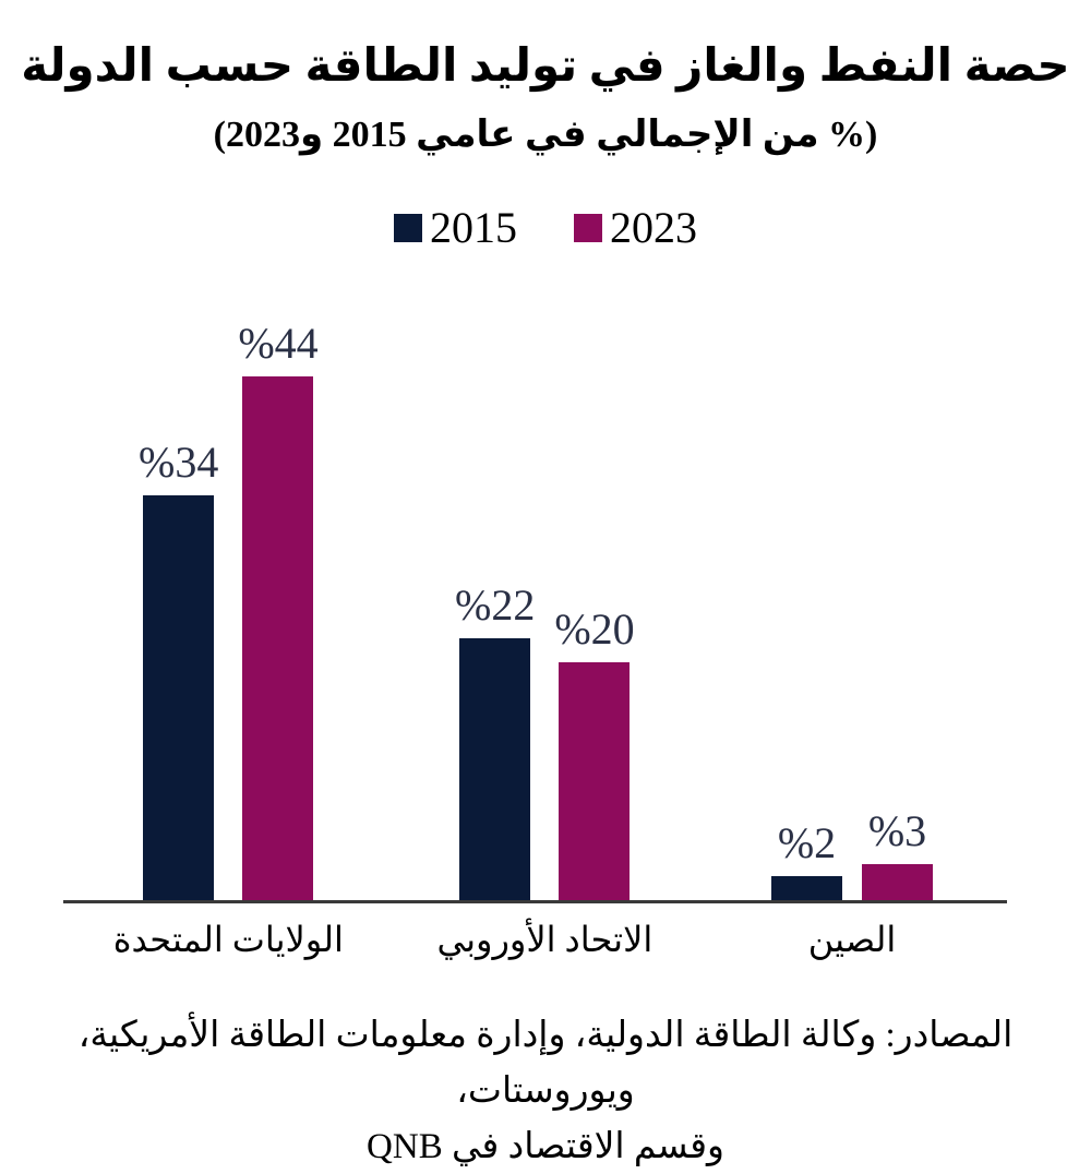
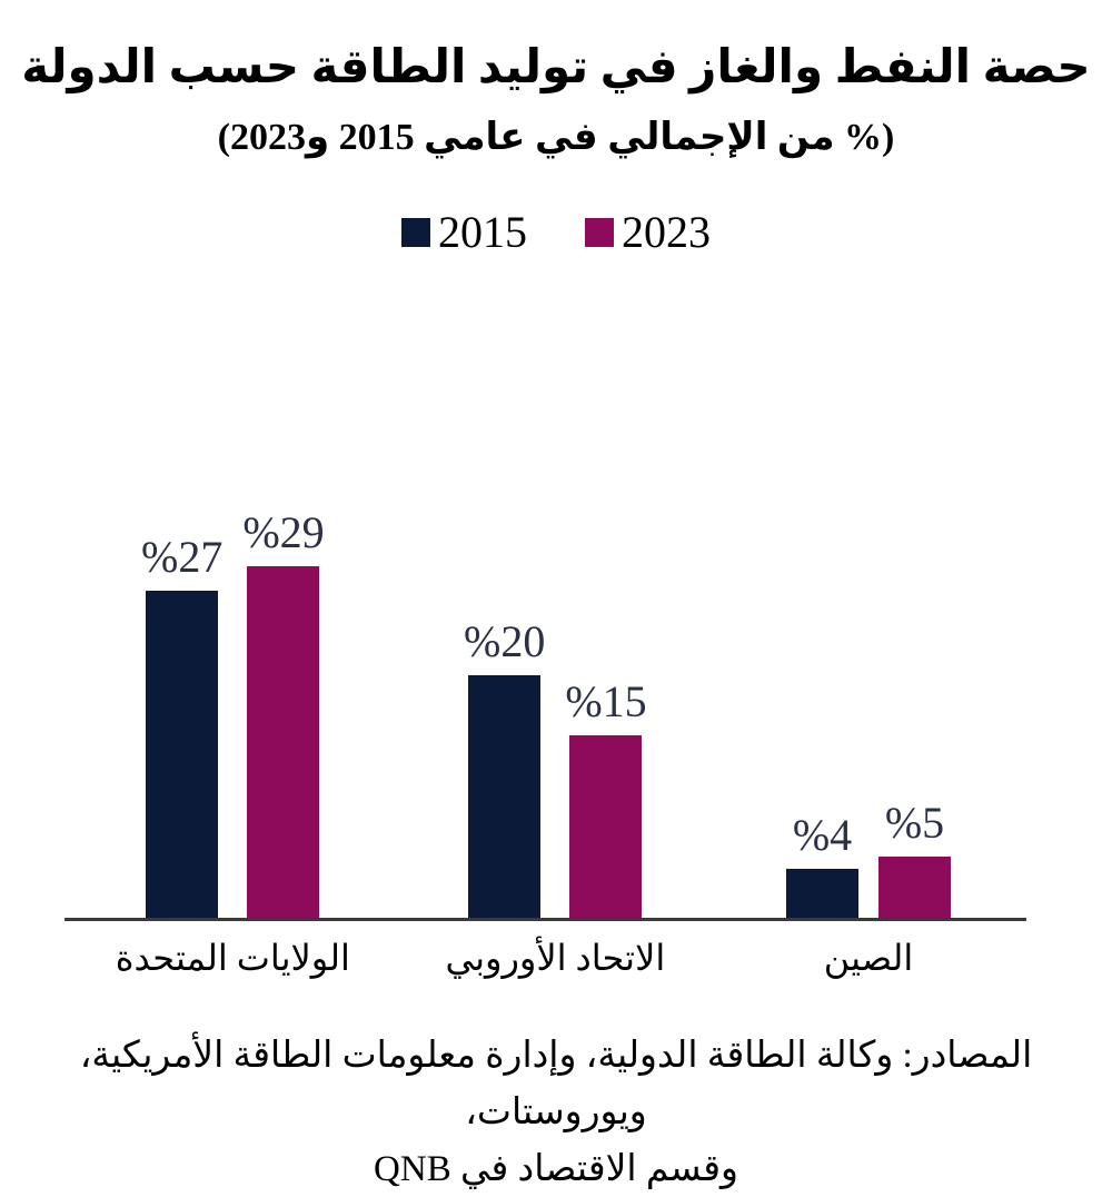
2015/الولايات المتحدة: 34 -> 27
2023/الولايات المتحدة: 44 -> 29
2015/الاتحاد الأوروبي: 22 -> 20
2023/الاتحاد الأوروبي: 20 -> 15
2015/الصين: 2 -> 4
2023/الصين: 3 -> 5
